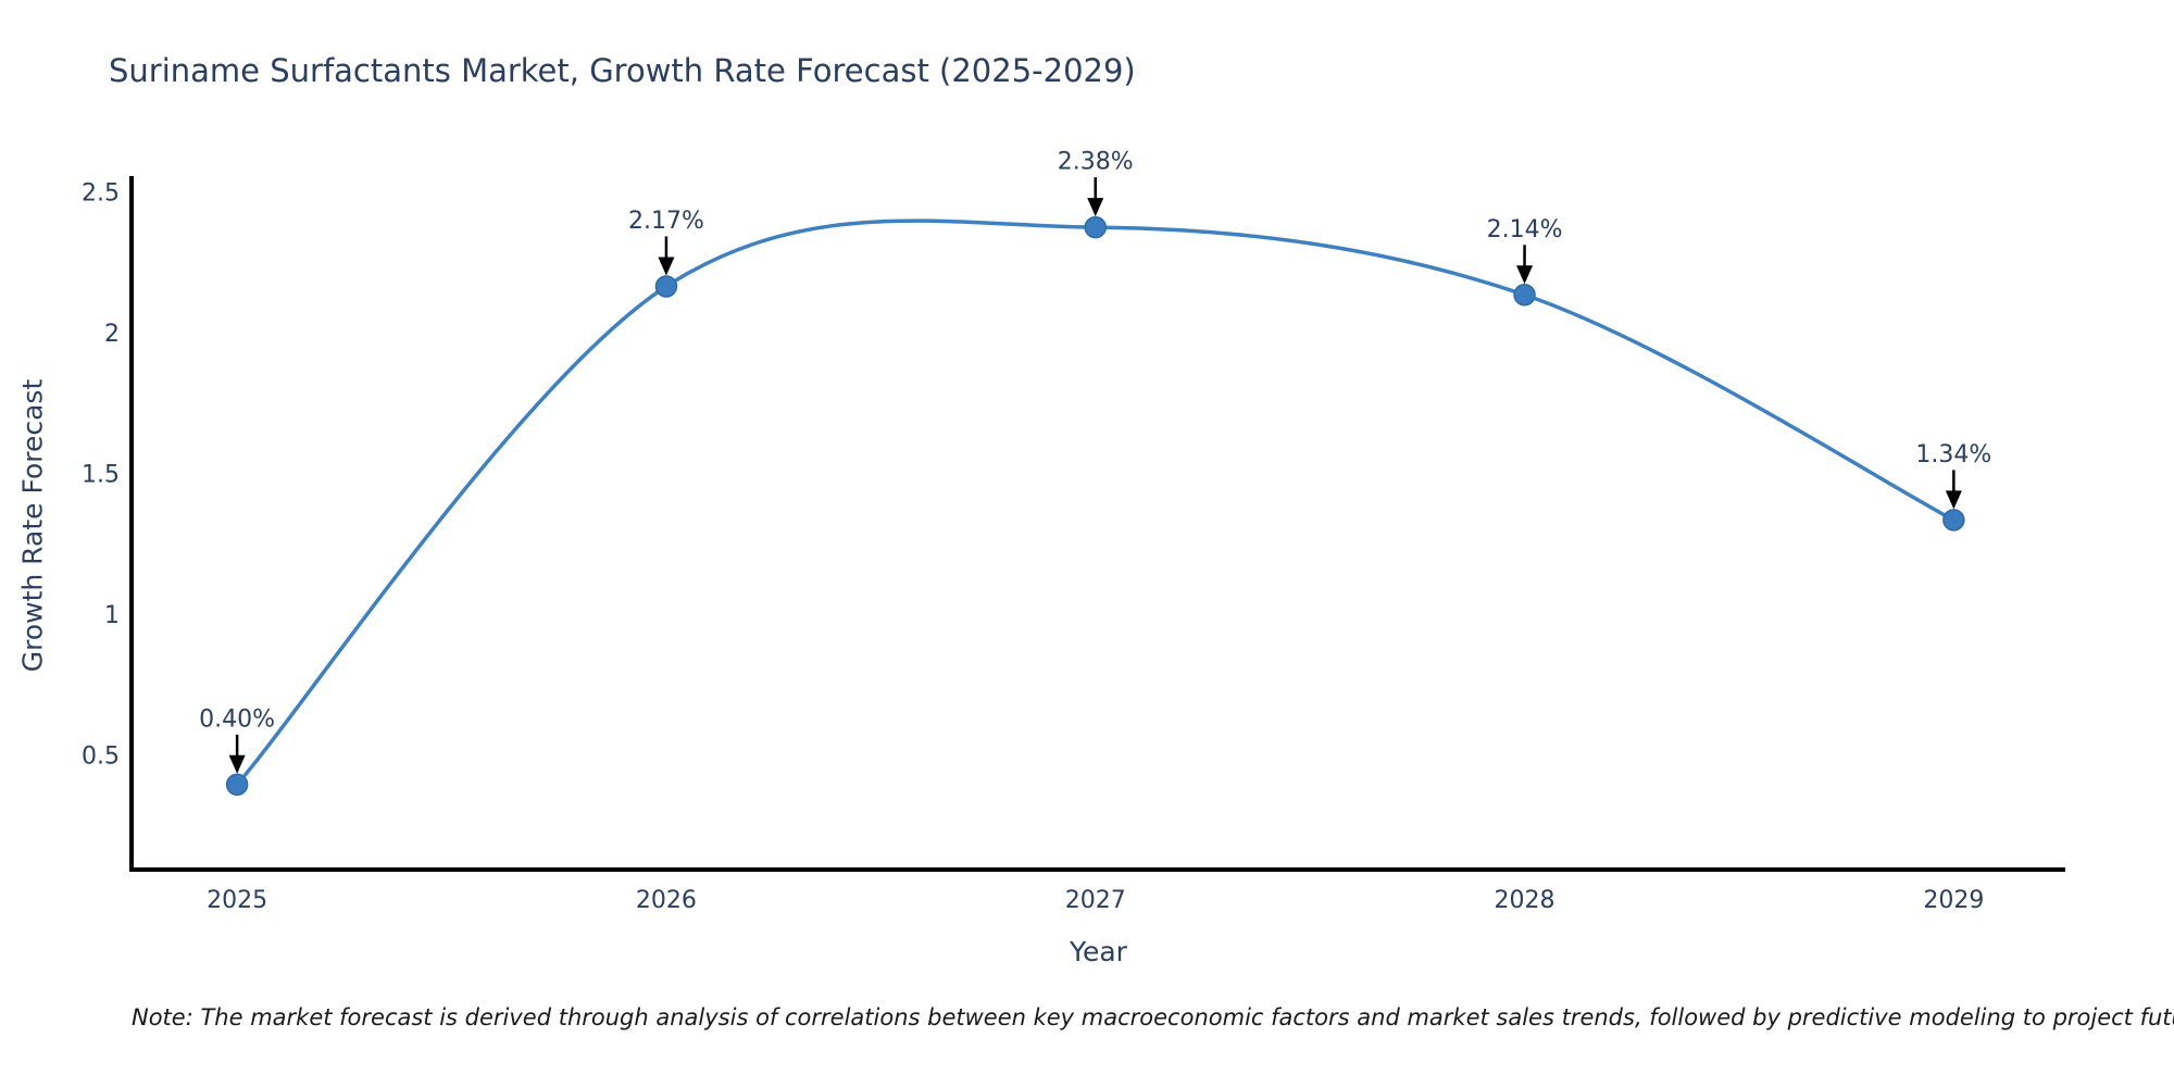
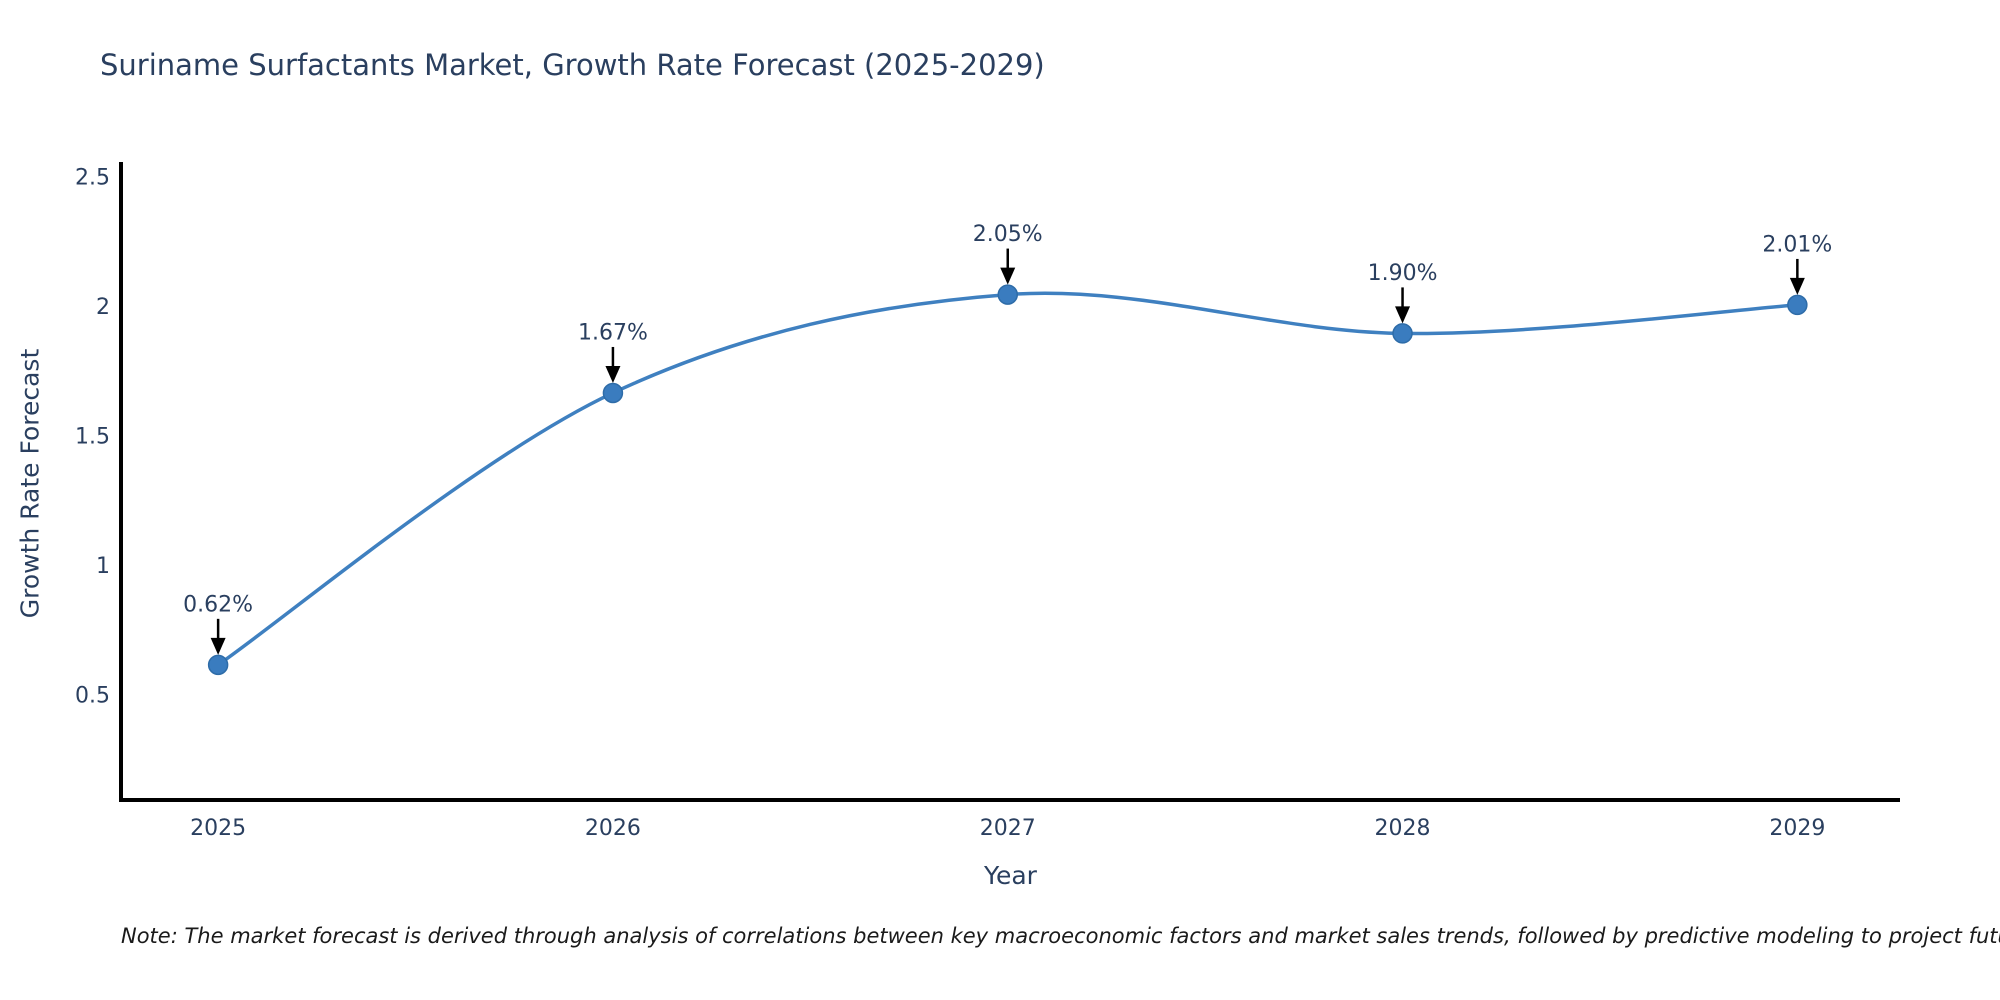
2025: 0.40% -> 0.62%
2026: 2.17% -> 1.67%
2027: 2.38% -> 2.05%
2028: 2.14% -> 1.90%
2029: 1.34% -> 2.01%
